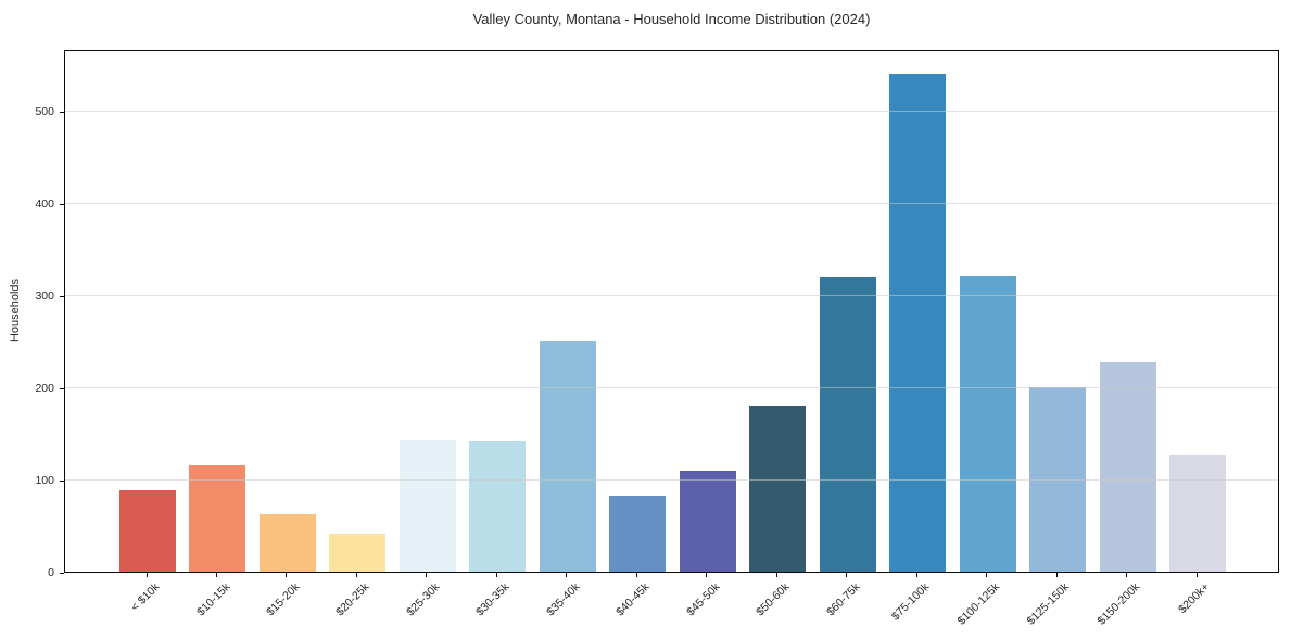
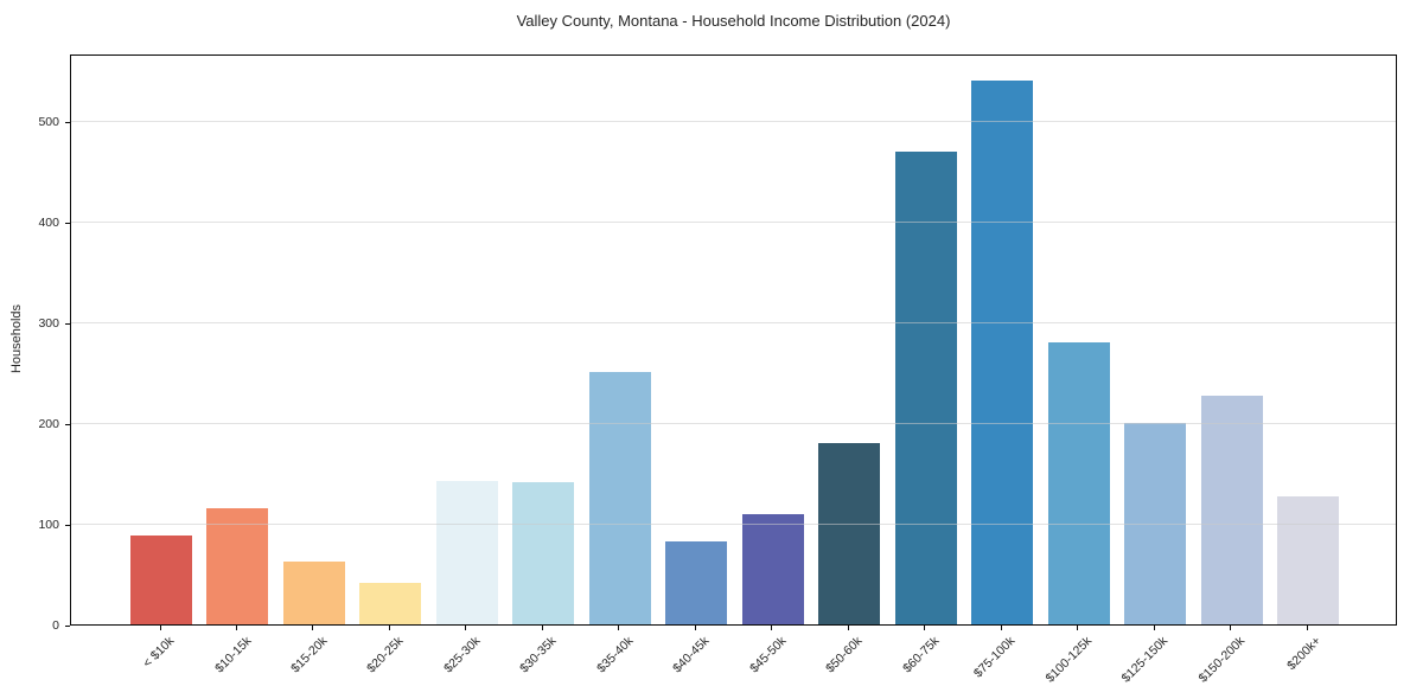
$60-75k: 320 -> 470
$100-125k: 320 -> 280
